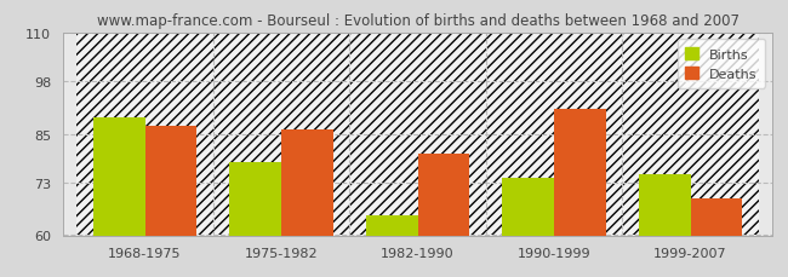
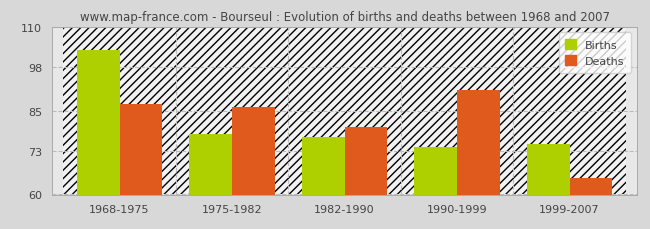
Births/1968-1975: 89 -> 103
Births/1982-1990: 65 -> 77
Deaths/1999-2007: 69 -> 65
